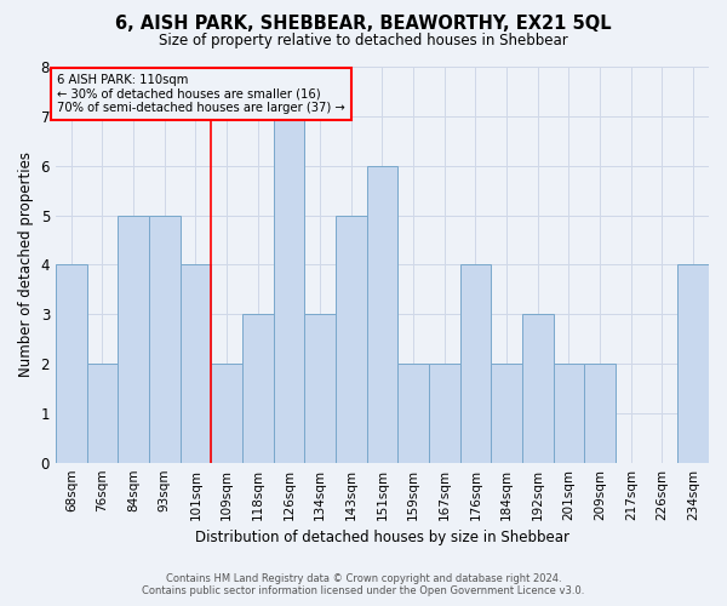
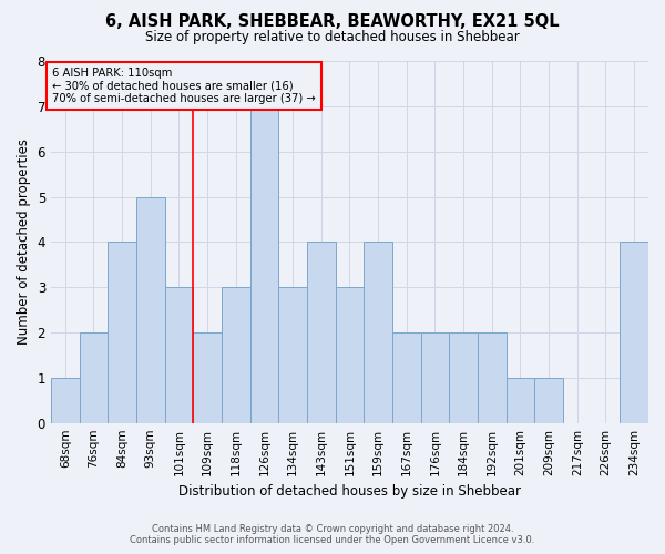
68sqm: 4 -> 1
84sqm: 5 -> 4
101sqm: 4 -> 3
143sqm: 5 -> 4
151sqm: 6 -> 3
159sqm: 2 -> 4
176sqm: 4 -> 2
192sqm: 3 -> 2
201sqm: 2 -> 1
209sqm: 2 -> 1
